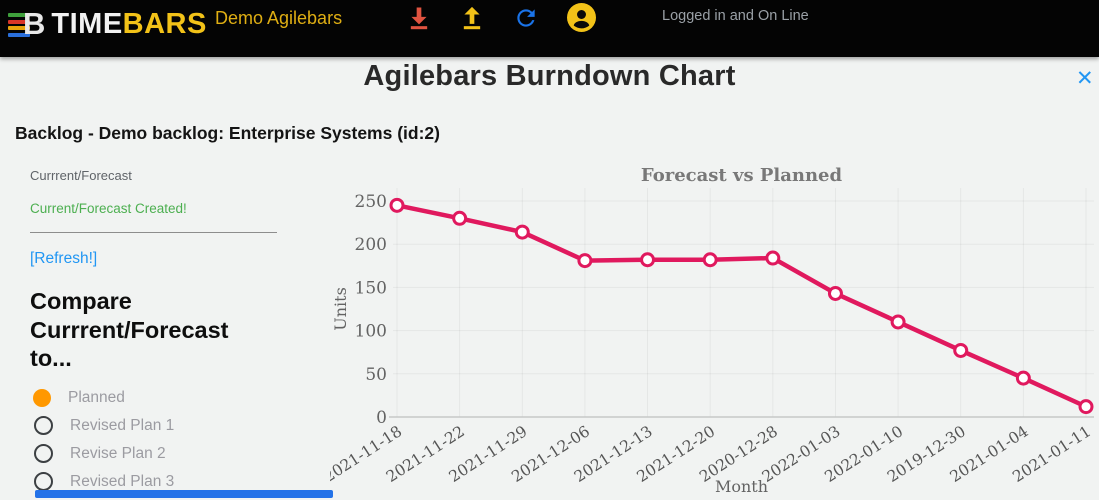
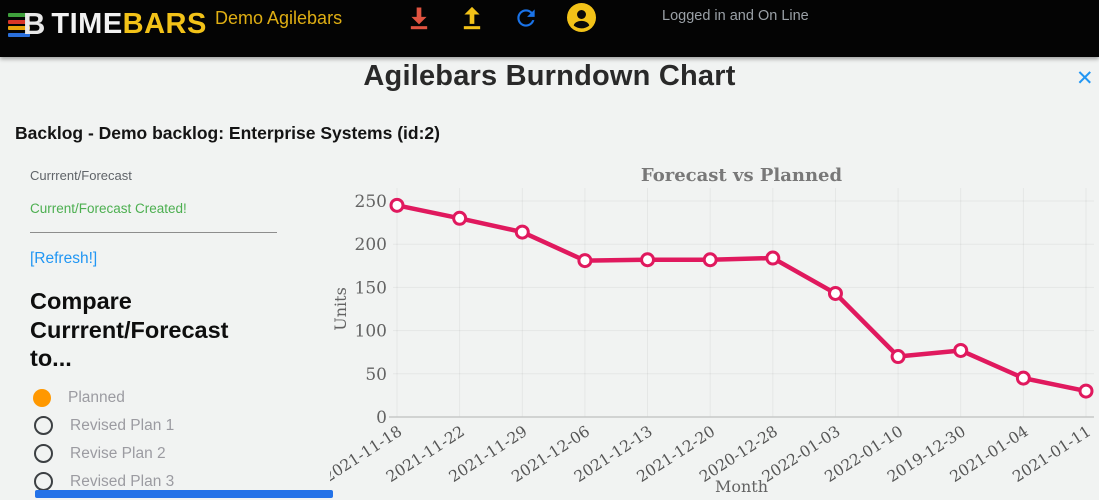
2022-01-10: 110 -> 70
2021-01-11: 10 -> 30
